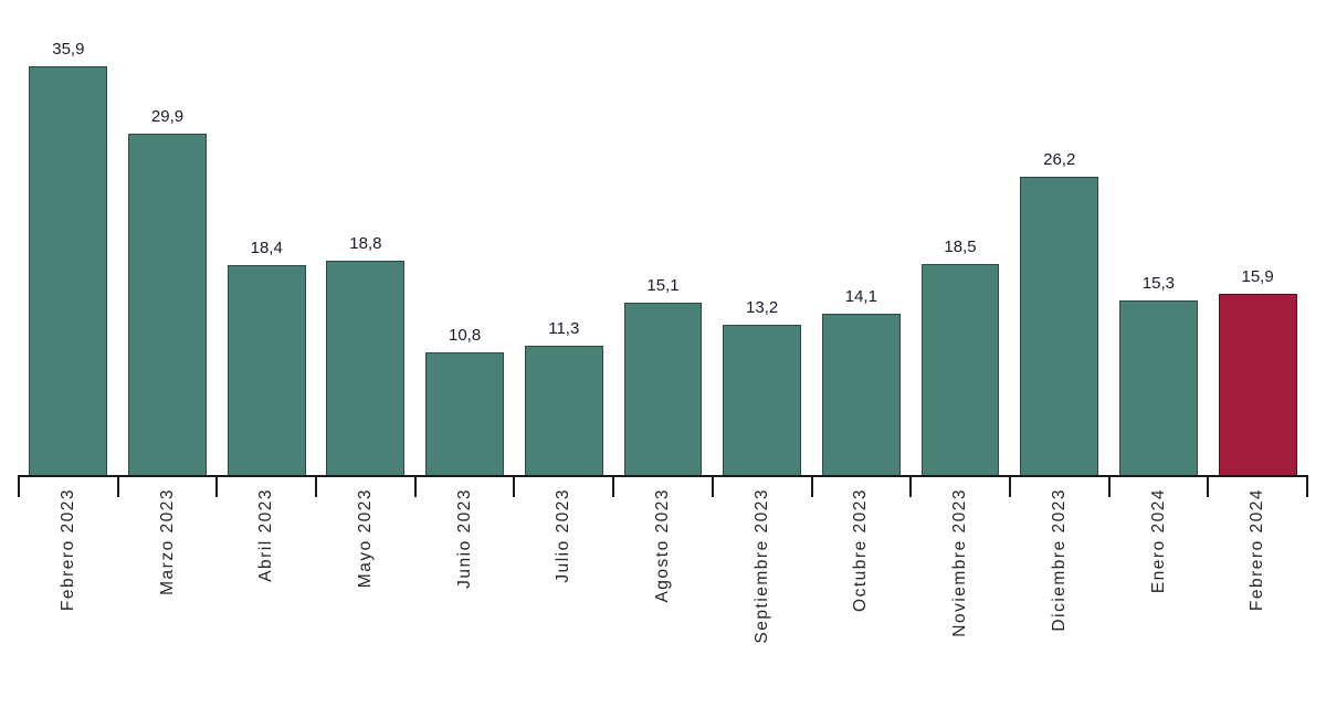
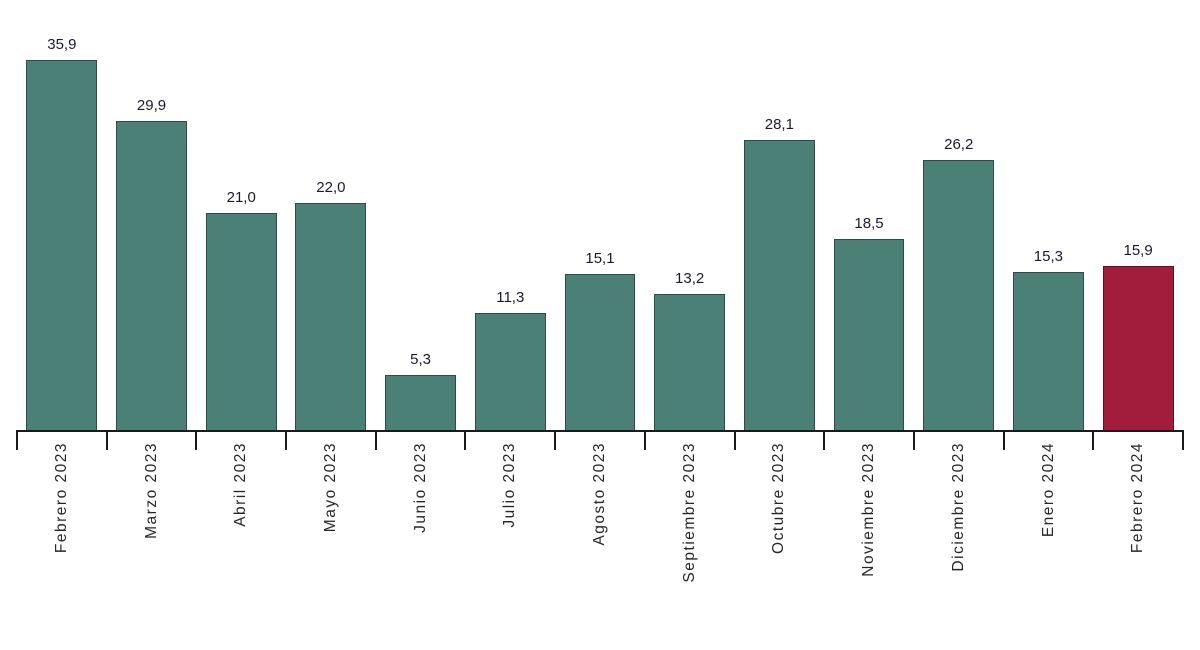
Abril 2023: 18,4 -> 21,0
Mayo 2023: 18,8 -> 22,0
Junio 2023: 10,8 -> 5,3
Octubre 2023: 14,1 -> 28,1
